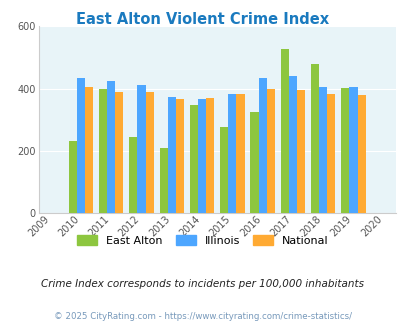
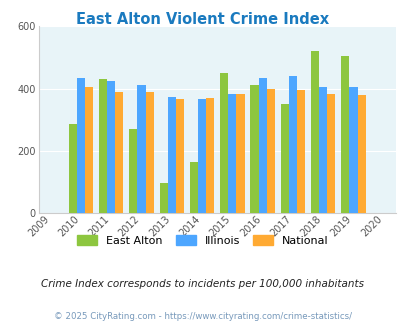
East Alton/2010: 232 -> 285
East Alton/2011: 397 -> 430
East Alton/2012: 243 -> 270
East Alton/2013: 208 -> 95
East Alton/2014: 347 -> 165
East Alton/2015: 275 -> 450
East Alton/2016: 325 -> 410
East Alton/2017: 527 -> 350
East Alton/2018: 480 -> 520
East Alton/2019: 403 -> 505
